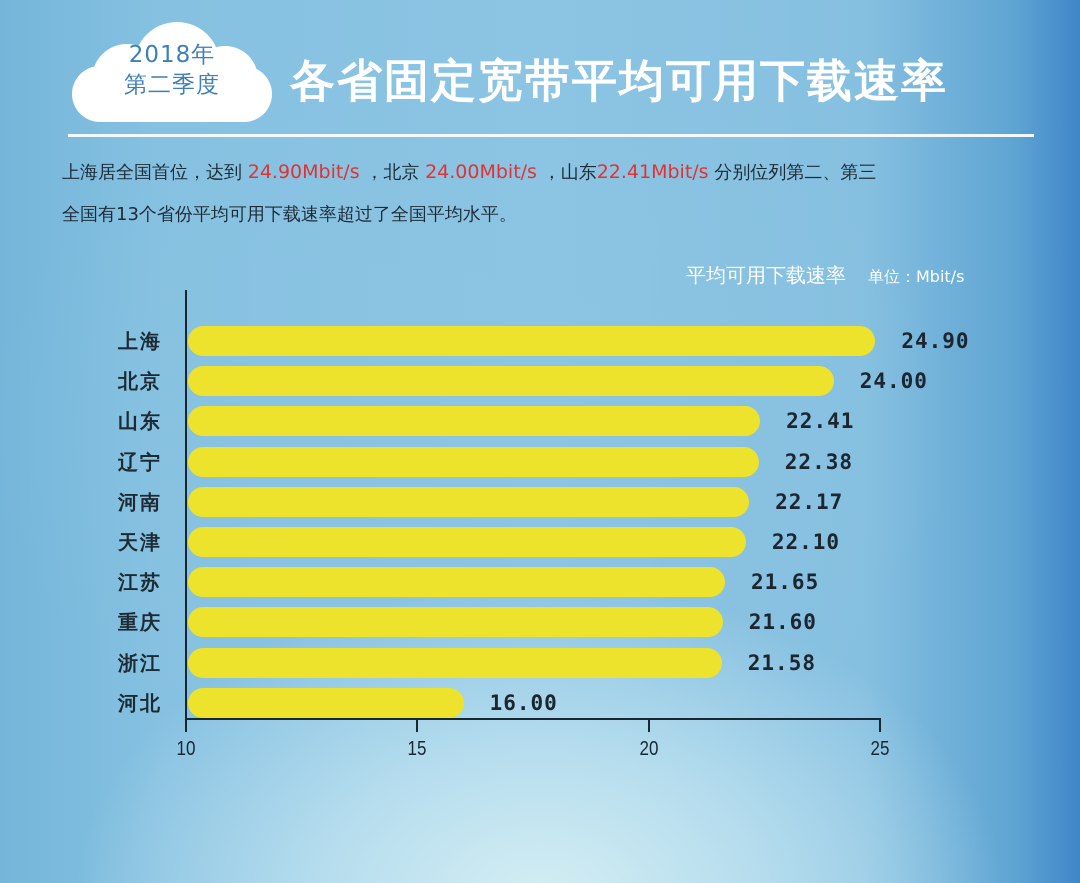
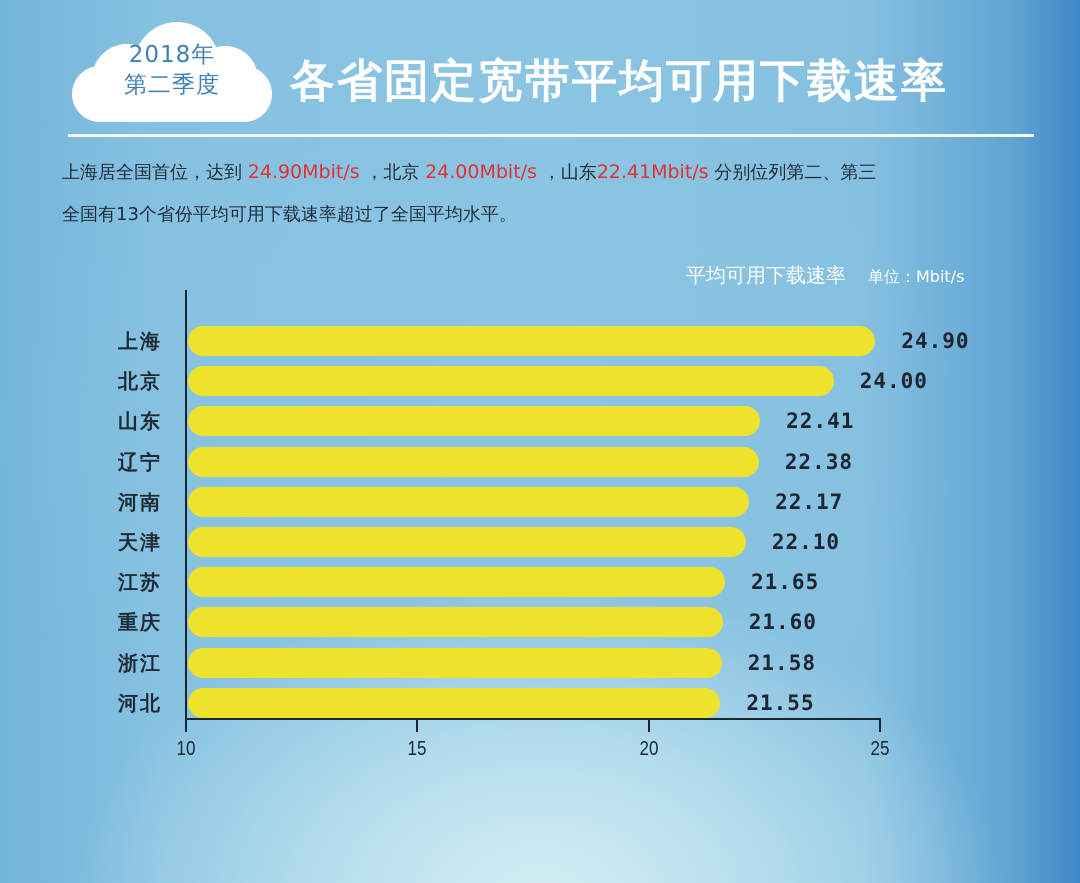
河北: 16.00 -> 21.55
